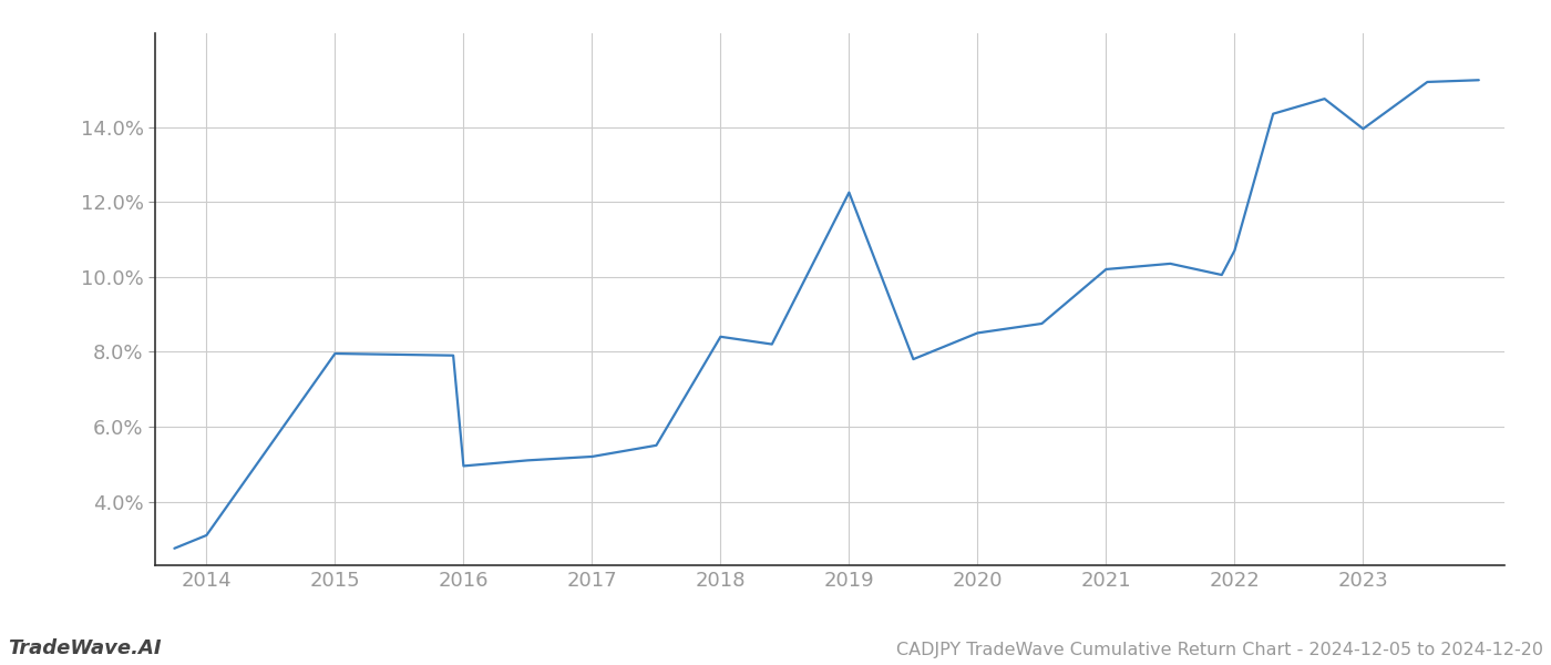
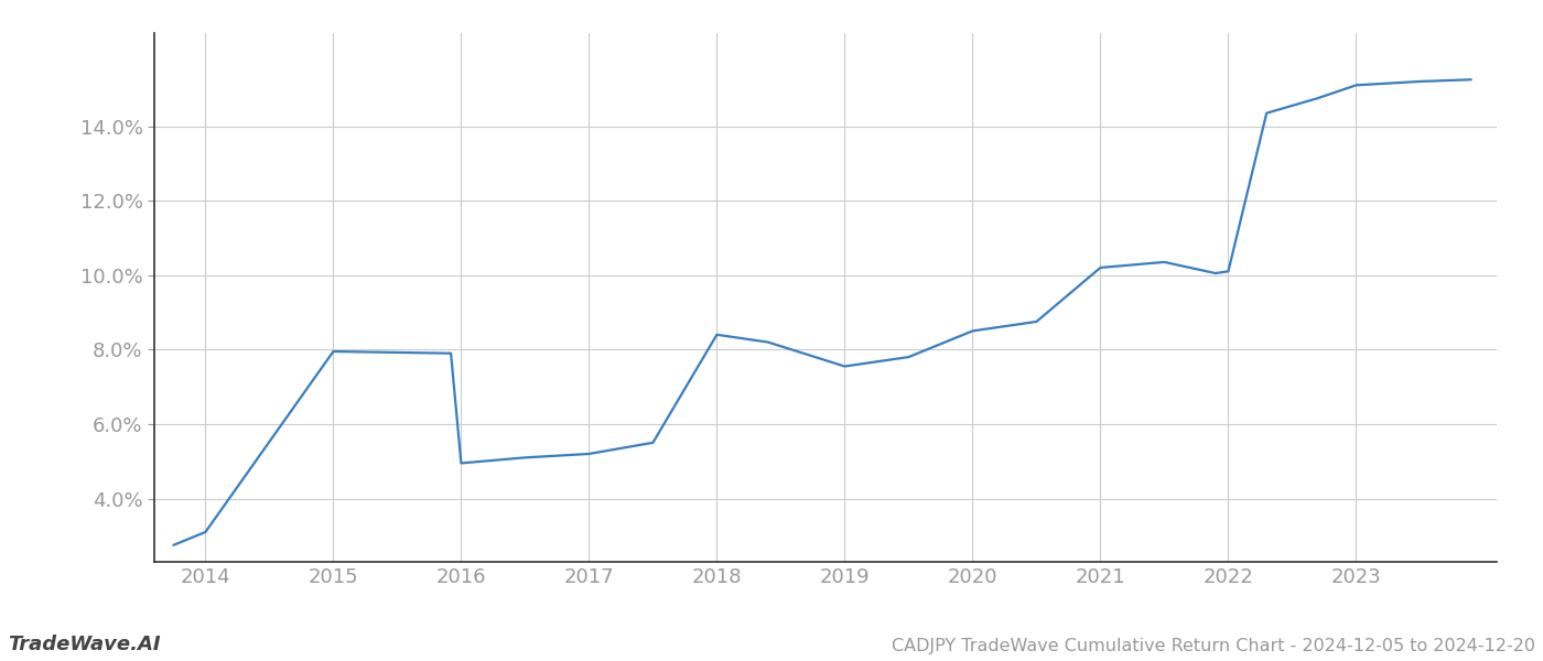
2019: 12.25% -> 7.55%
2022: 10.70% -> 10.10%
2023: 13.95% -> 15.10%
